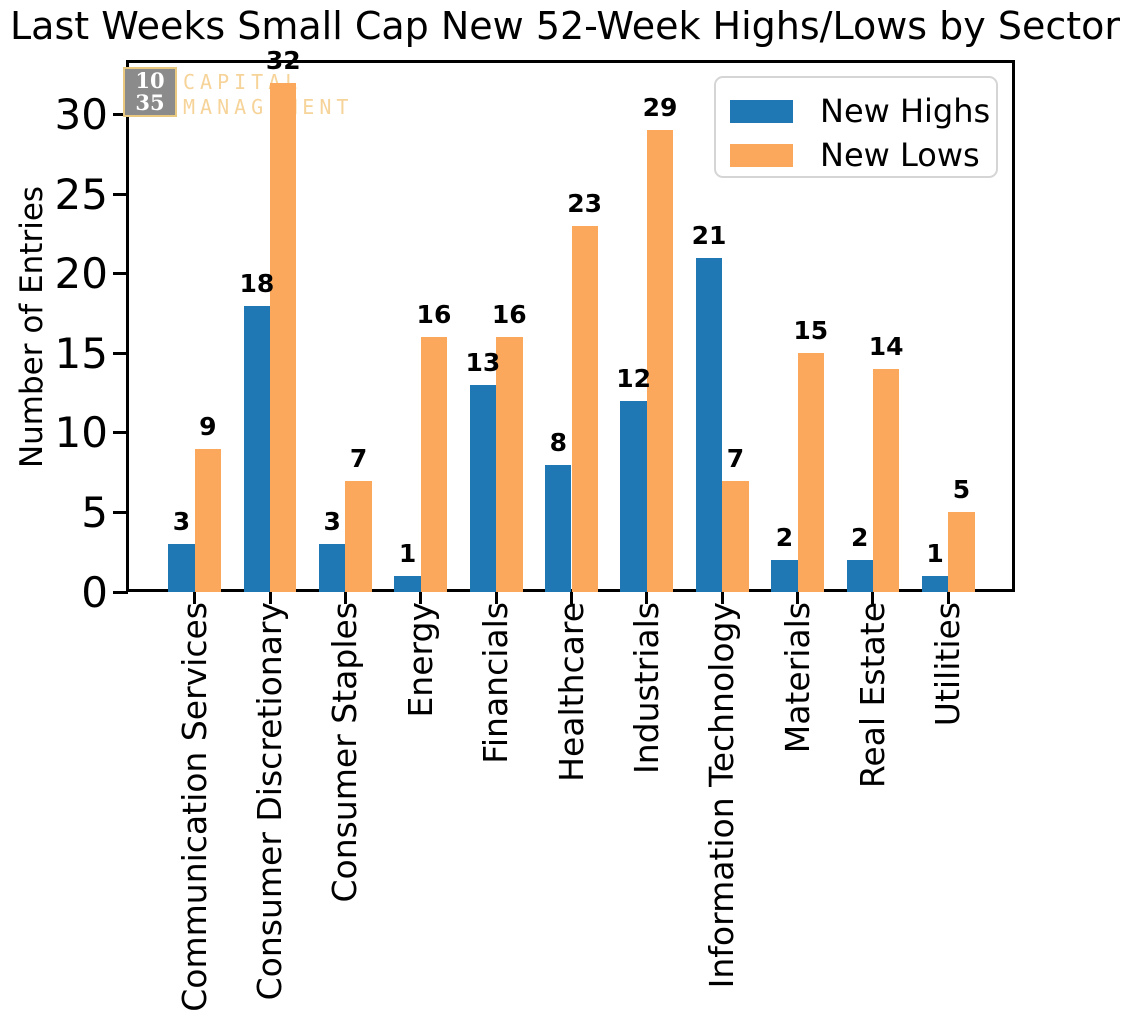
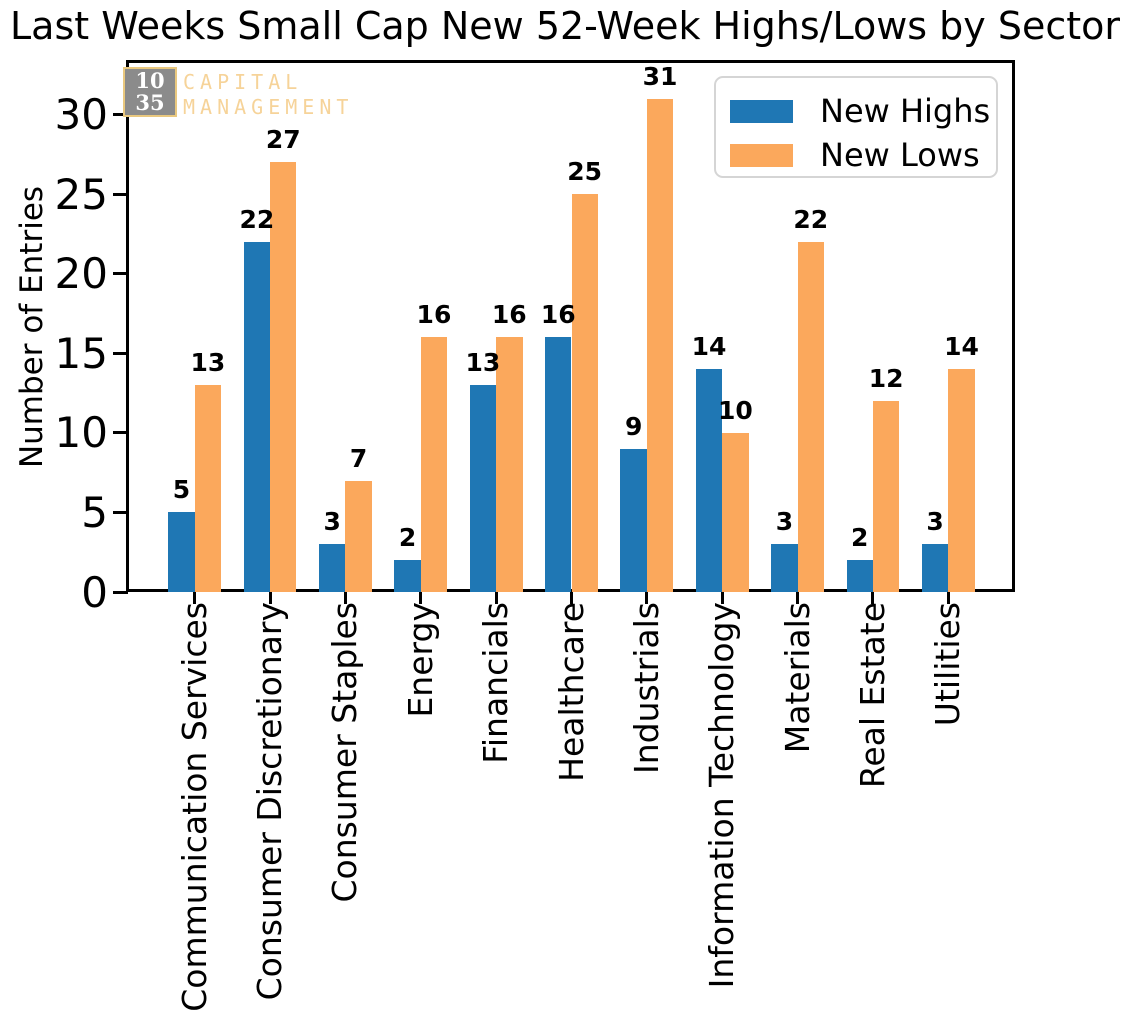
New Highs/Communication Services: 3 -> 5
New Lows/Communication Services: 9 -> 13
New Highs/Consumer Discretionary: 18 -> 22
New Lows/Consumer Discretionary: 32 -> 27
New Highs/Energy: 1 -> 2
New Highs/Healthcare: 8 -> 16
New Lows/Healthcare: 23 -> 25
New Highs/Industrials: 12 -> 9
New Lows/Industrials: 29 -> 31
New Highs/Information Technology: 21 -> 14
New Lows/Information Technology: 7 -> 10
New Highs/Materials: 2 -> 3
New Lows/Materials: 15 -> 22
New Lows/Real Estate: 14 -> 12
New Highs/Utilities: 1 -> 3
New Lows/Utilities: 5 -> 14
